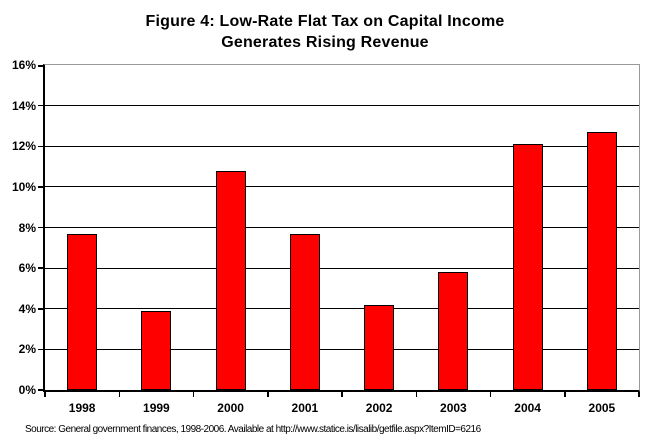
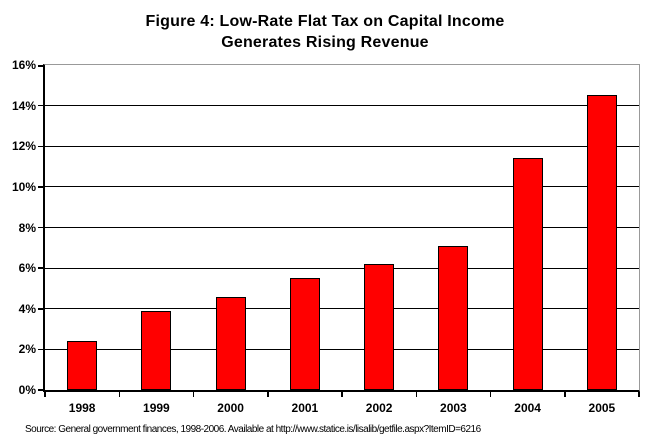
1998: 7.7% -> 2.4%
2000: 10.8% -> 4.6%
2001: 7.7% -> 5.5%
2002: 4.2% -> 6.2%
2003: 5.8% -> 7.1%
2004: 12.1% -> 11.4%
2005: 12.7% -> 14.5%
